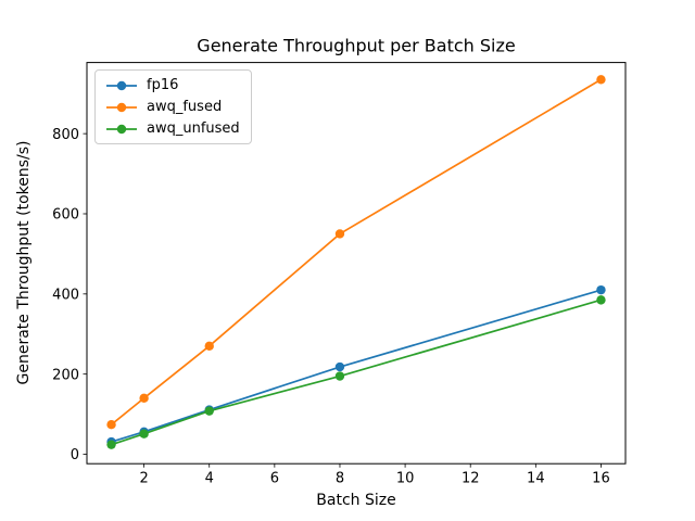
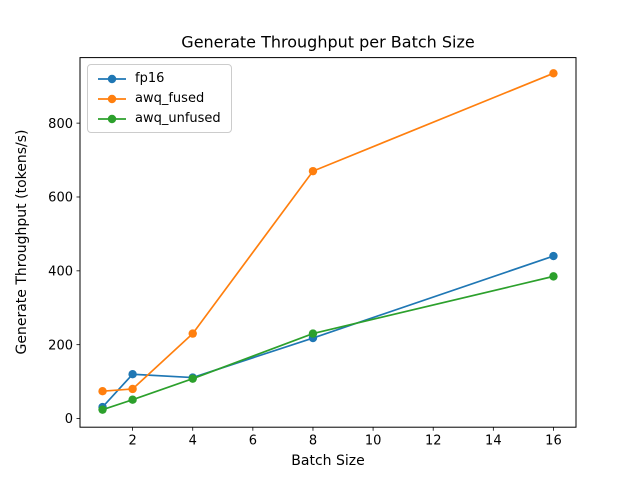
fp16/2: 60 -> 120
awq_fused/2: 140 -> 80
awq_fused/4: 270 -> 230
awq_fused/8: 550 -> 670
awq_unfused/8: 200 -> 230
fp16/16: 410 -> 440
